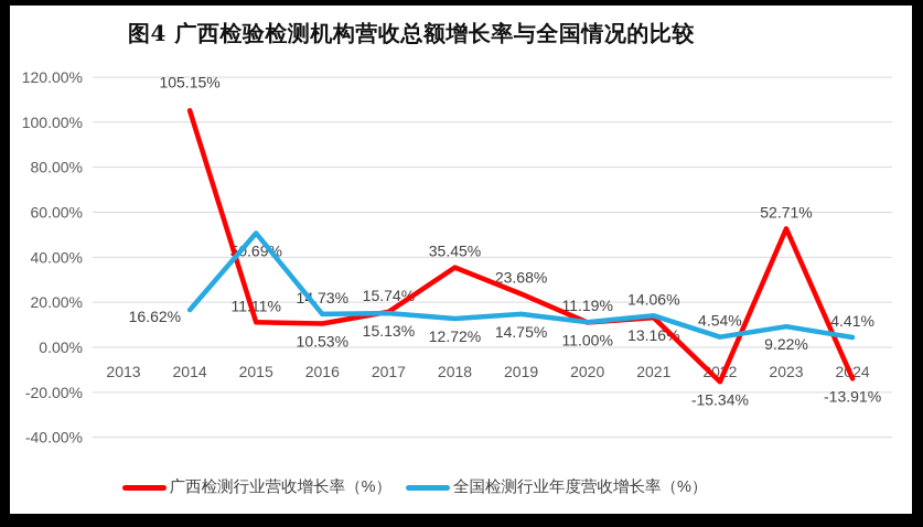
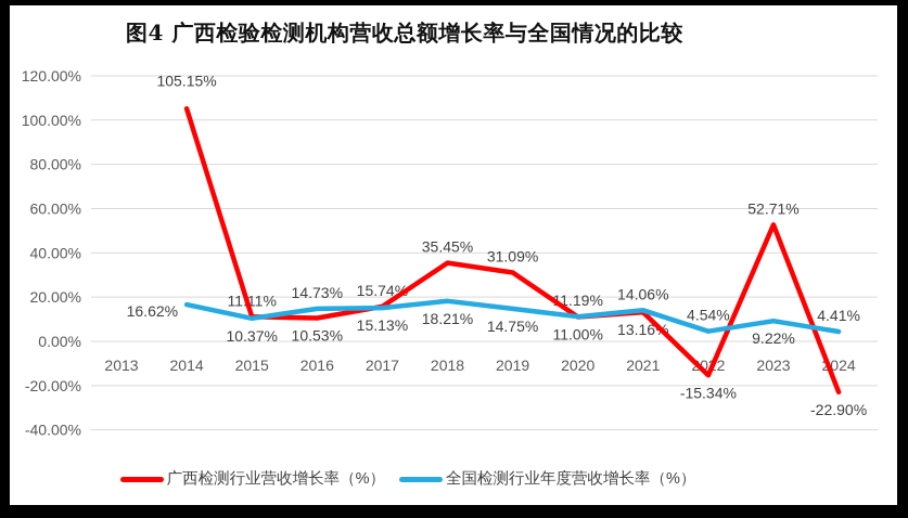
全国检测行业年度营收增长率（%）/2015: 50.69% -> 10.37%
全国检测行业年度营收增长率（%）/2018: 12.72% -> 18.21%
广西检测行业营收增长率（%）/2019: 23.68% -> 31.09%
广西检测行业营收增长率（%）/2024: -13.91% -> -22.90%
